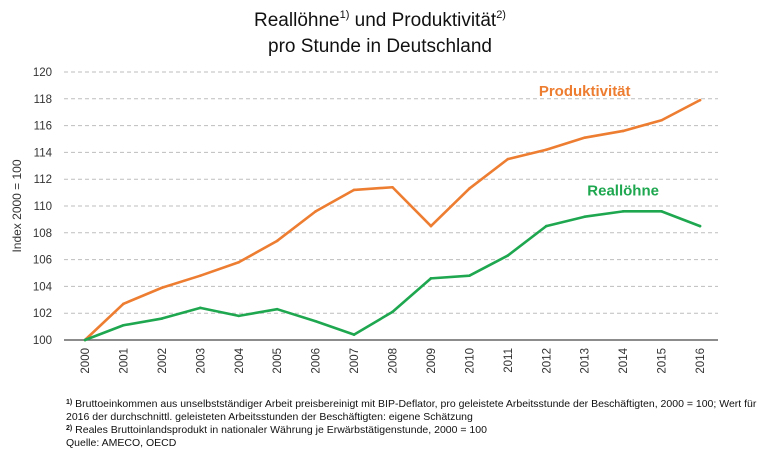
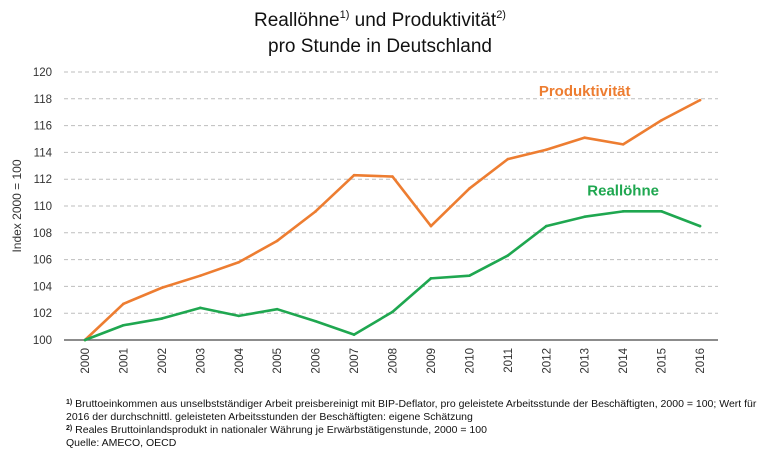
Produktivität/2007: 111.2 -> 112.3
Produktivität/2008: 111.4 -> 112.2
Produktivität/2014: 115.6 -> 114.6
